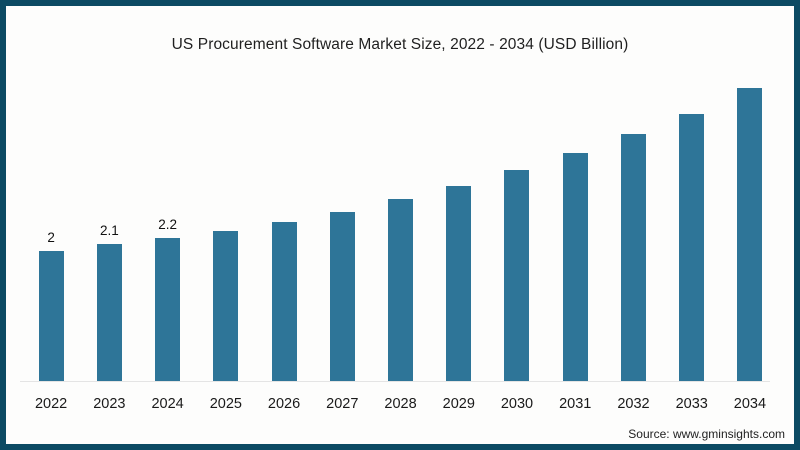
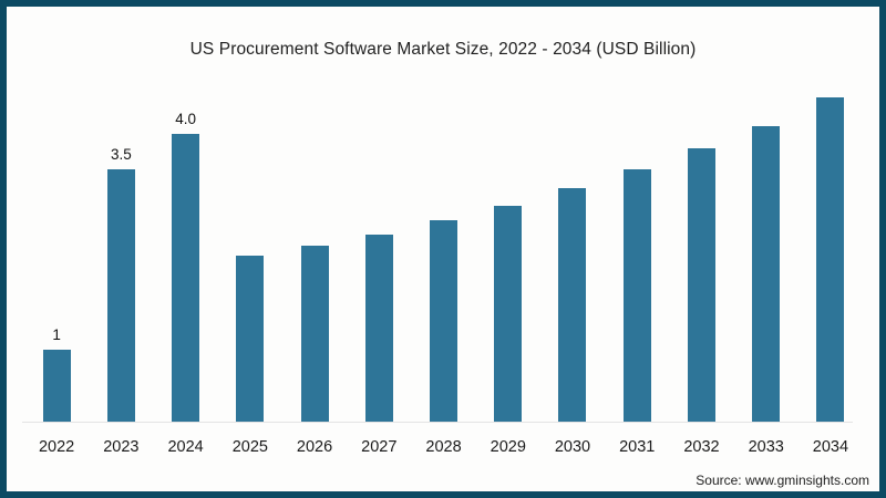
2022: 2 -> 1
2023: 2.1 -> 3.5
2024: 2.2 -> 4.0
